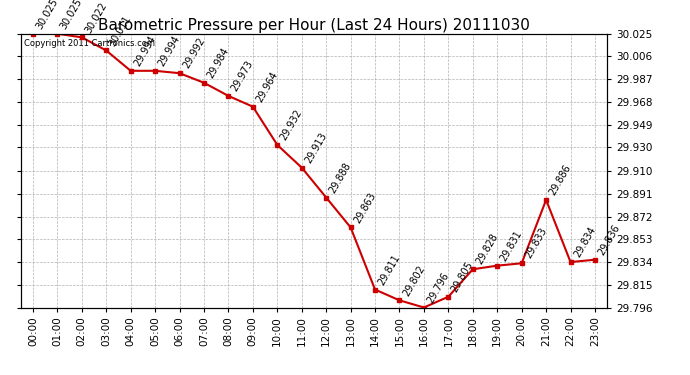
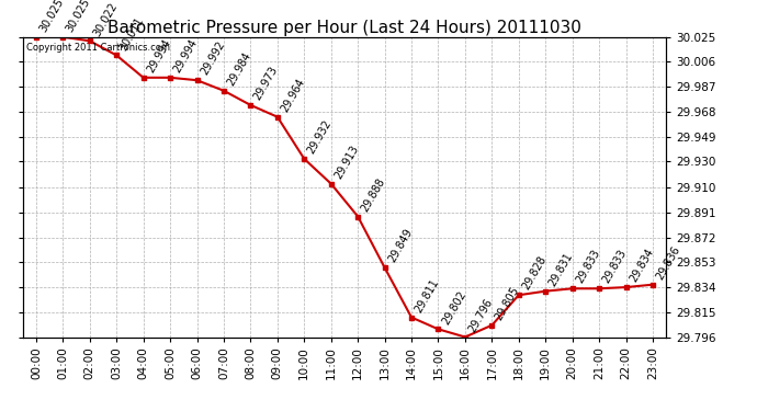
13:00: 29.863 -> 29.849
21:00: 29.886 -> 29.833
